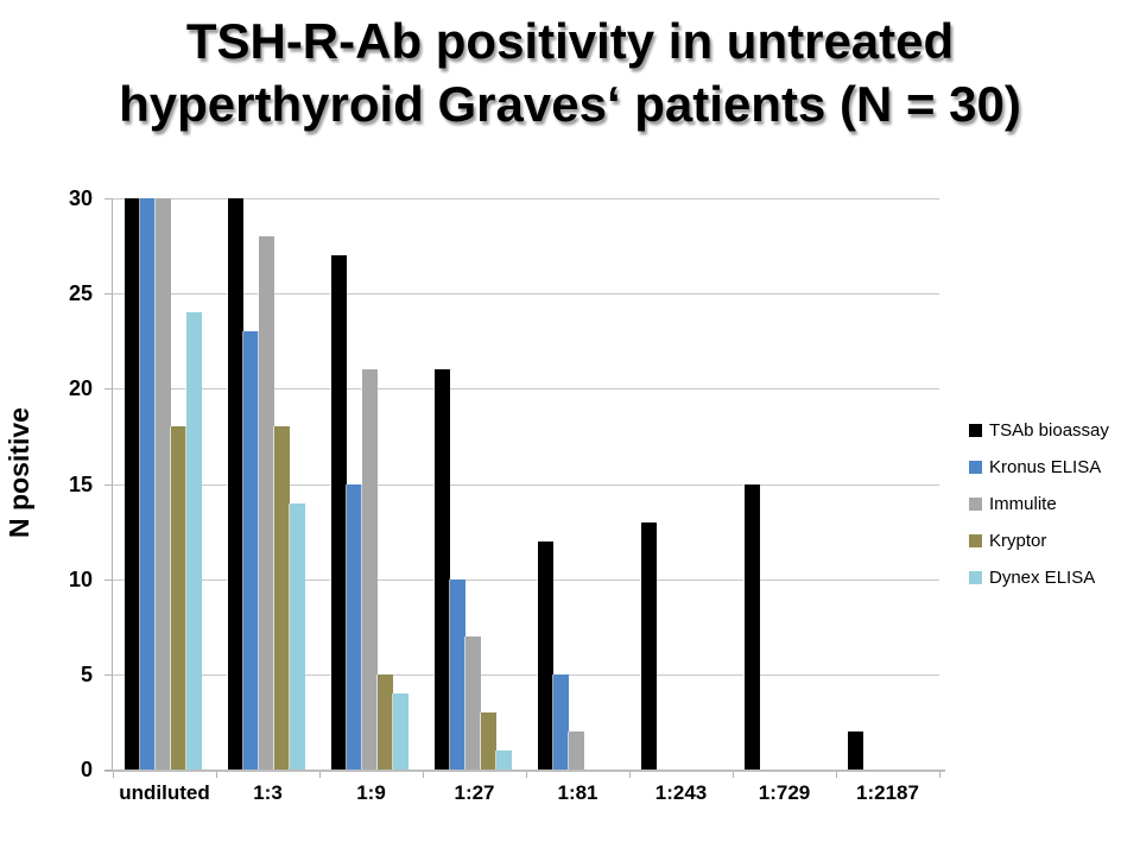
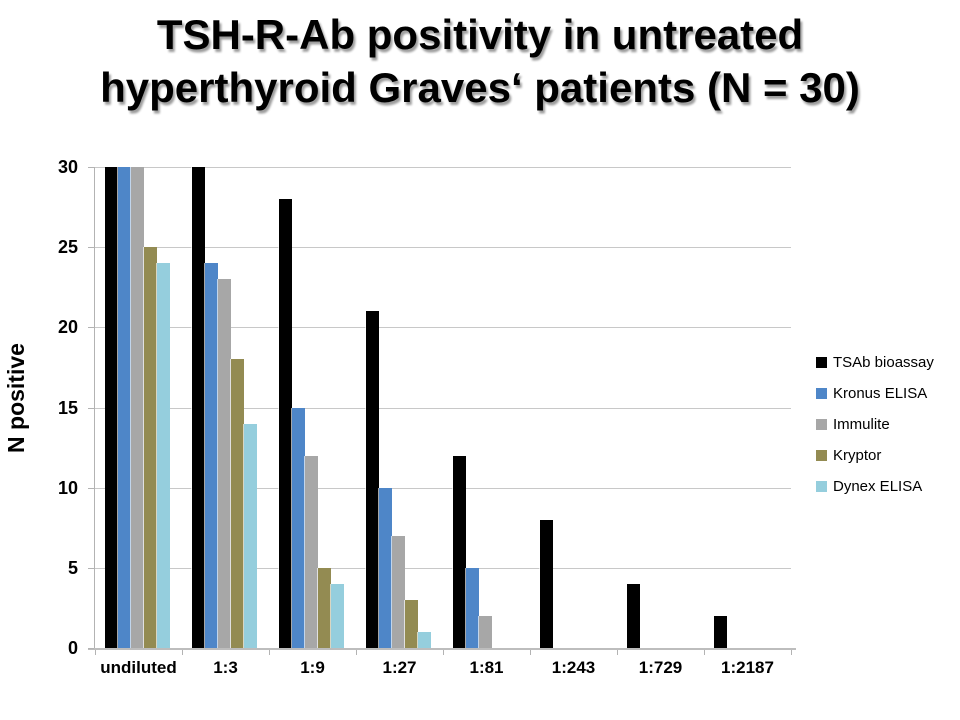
Kryptor/undiluted: 18 -> 25
Kronus ELISA/1:3: 23 -> 24
Immulite/1:3: 28 -> 23
TSAb bioassay/1:9: 27 -> 28
Immulite/1:9: 21 -> 12
TSAb bioassay/1:243: 13 -> 8
TSAb bioassay/1:729: 15 -> 4
